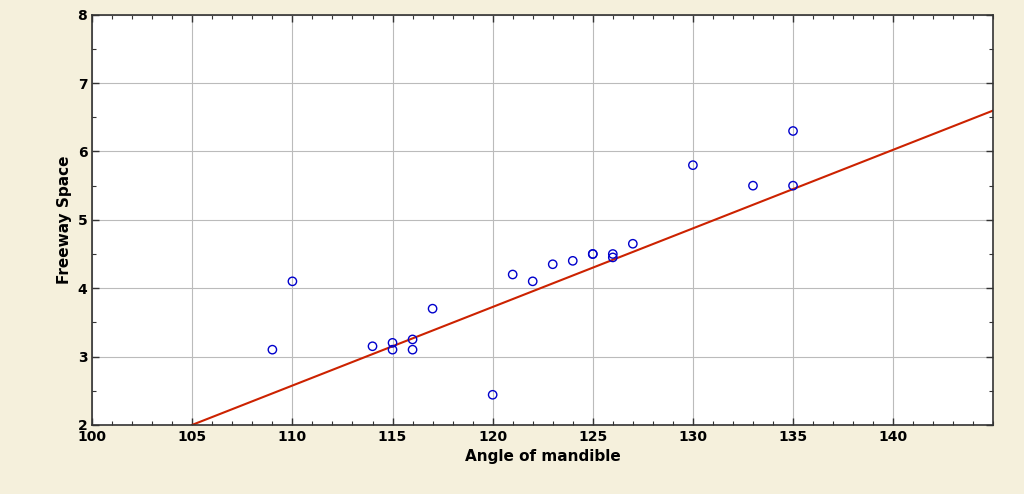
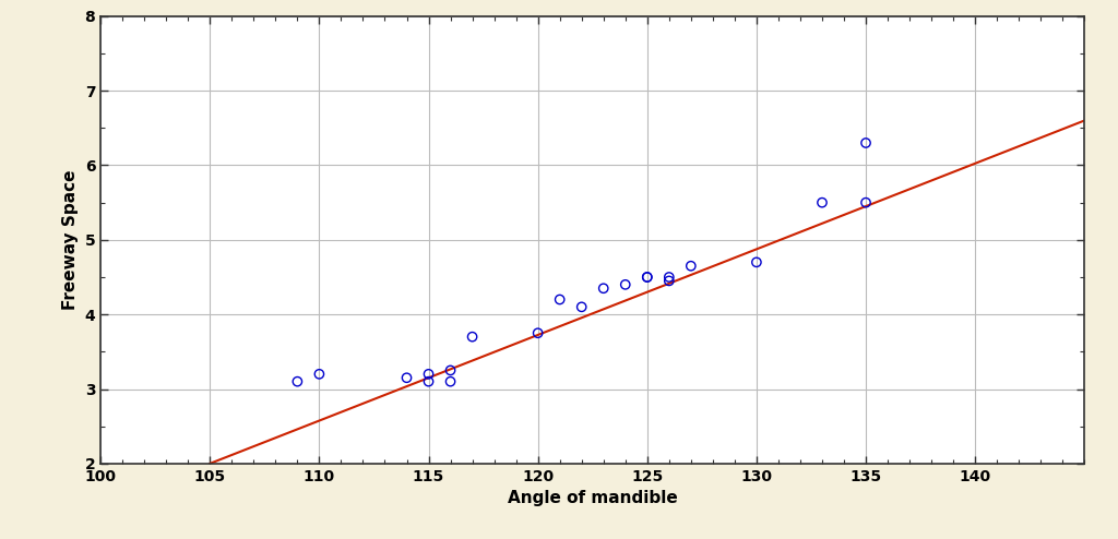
110: 4.10 -> 3.20
120: 2.44 -> 3.75
130: 5.80 -> 4.70
